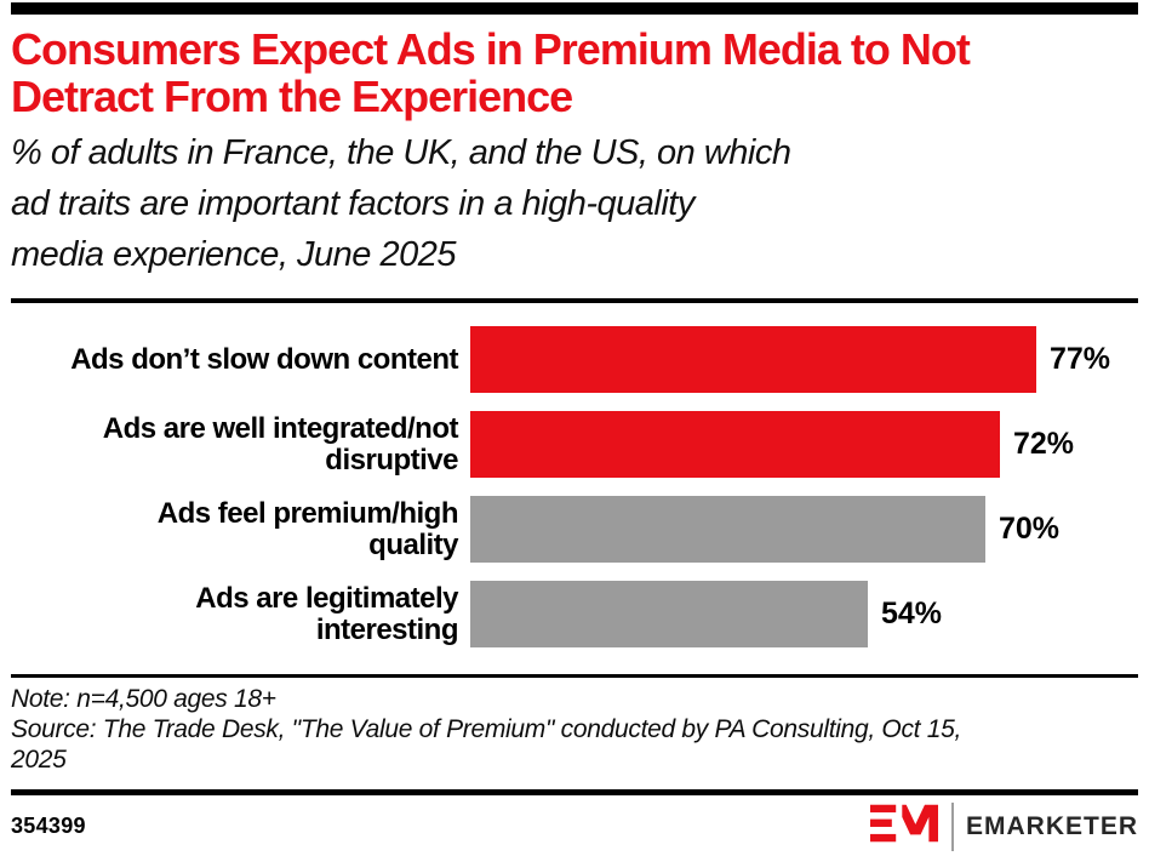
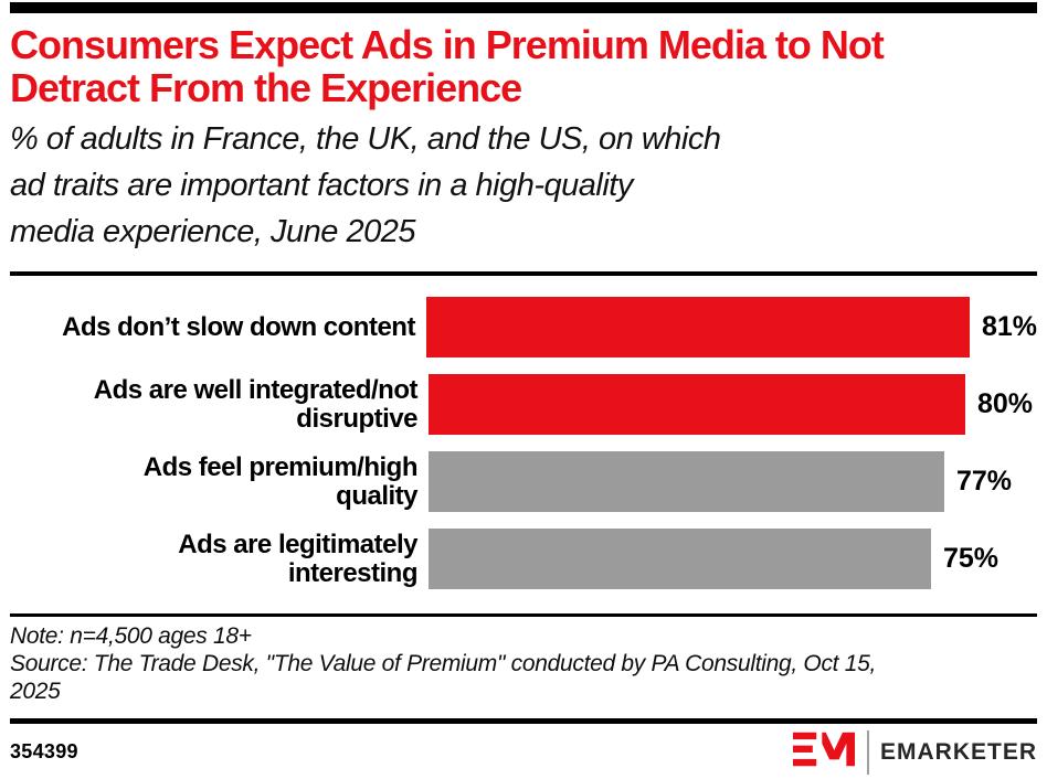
Ads don’t slow down content: 77% -> 81%
Ads are well integrated/not disruptive: 72% -> 80%
Ads feel premium/high quality: 70% -> 77%
Ads are legitimately interesting: 54% -> 75%
